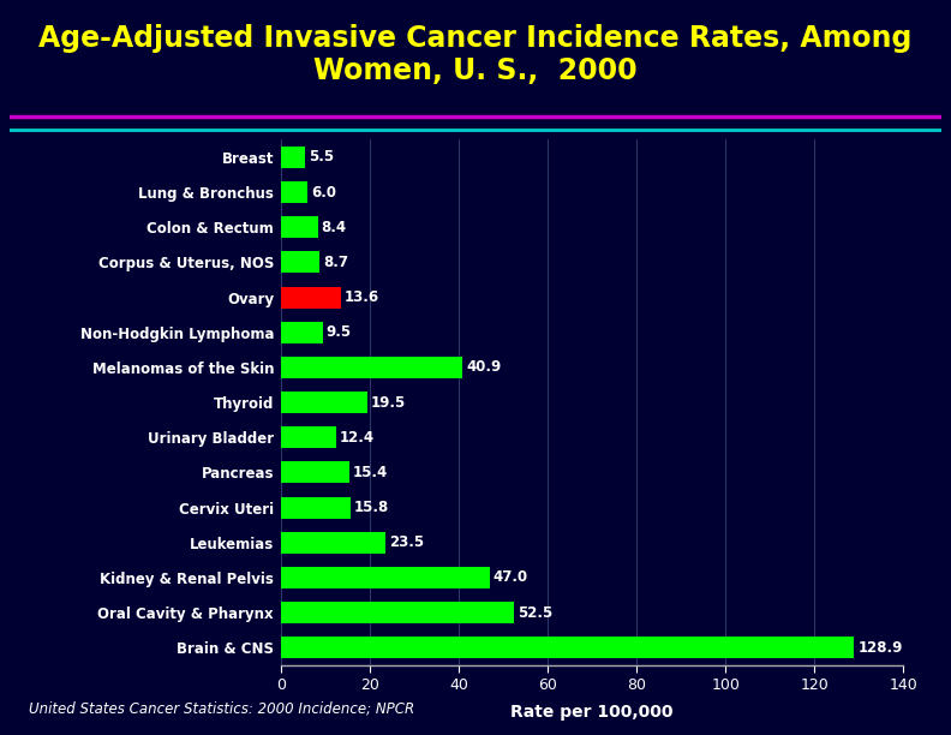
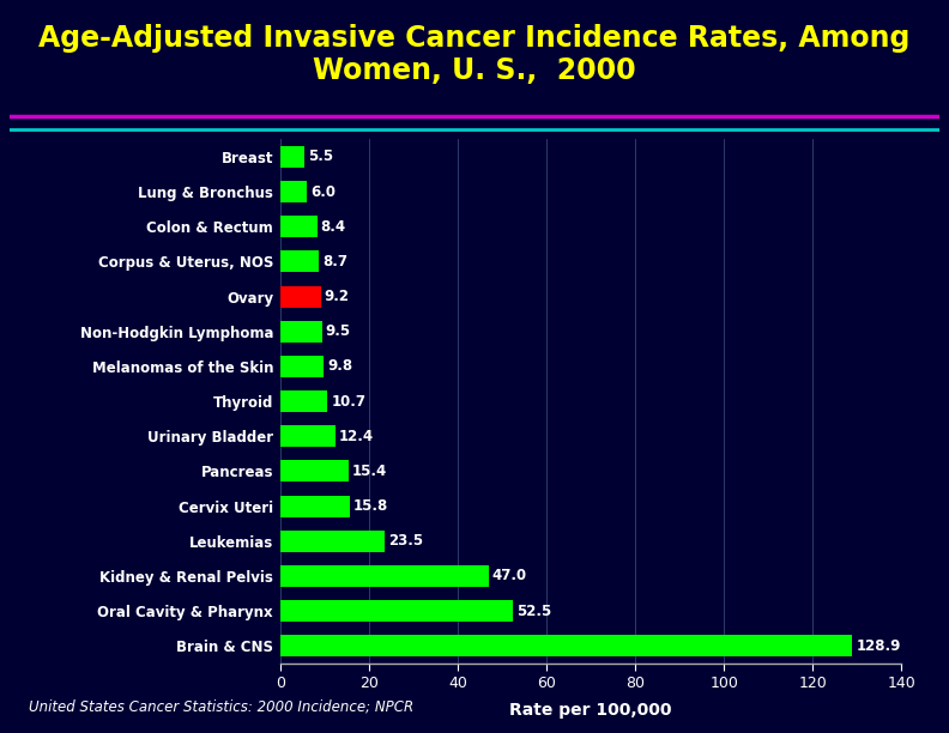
Ovary: 13.6 -> 9.2
Melanomas of the Skin: 40.9 -> 9.8
Thyroid: 19.5 -> 10.7
